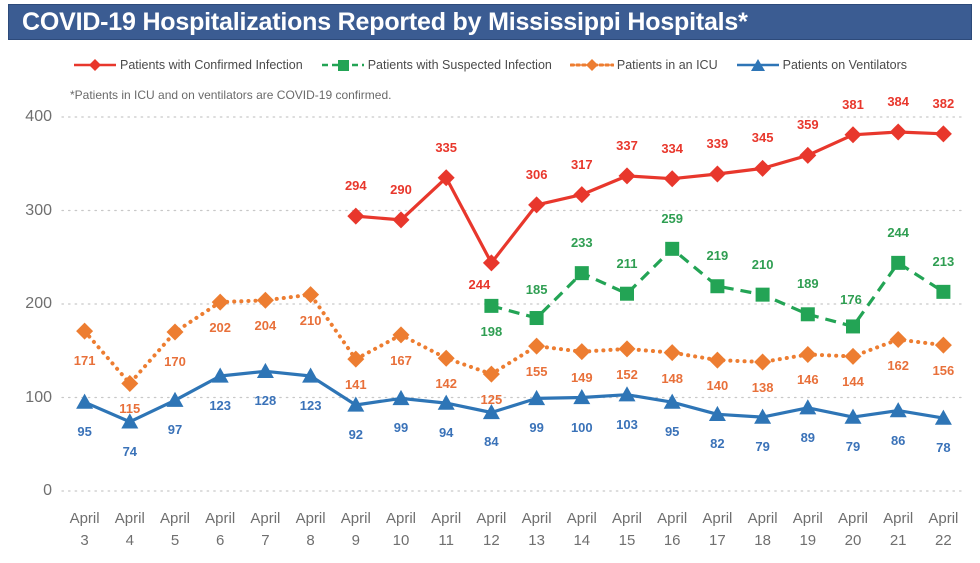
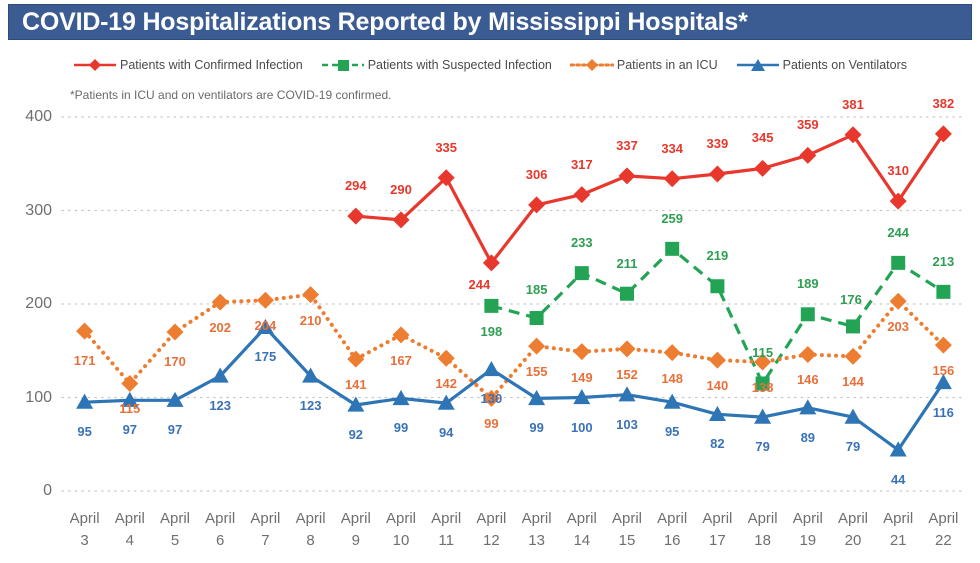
Patients on Ventilators/April 4: 74 -> 97
Patients on Ventilators/April 7: 128 -> 175
Patients in an ICU/April 12: 125 -> 99
Patients on Ventilators/April 12: 84 -> 130
Patients with Suspected Infection/April 18: 210 -> 115
Patients with Confirmed Infection/April 21: 384 -> 310
Patients in an ICU/April 21: 162 -> 203
Patients on Ventilators/April 21: 86 -> 44
Patients on Ventilators/April 22: 78 -> 116
